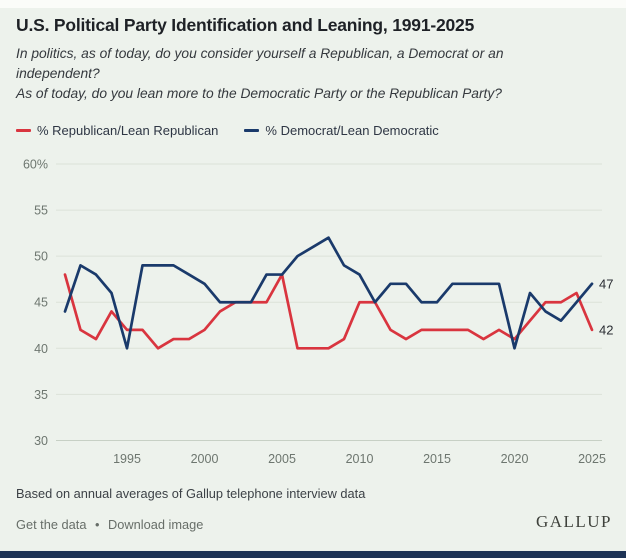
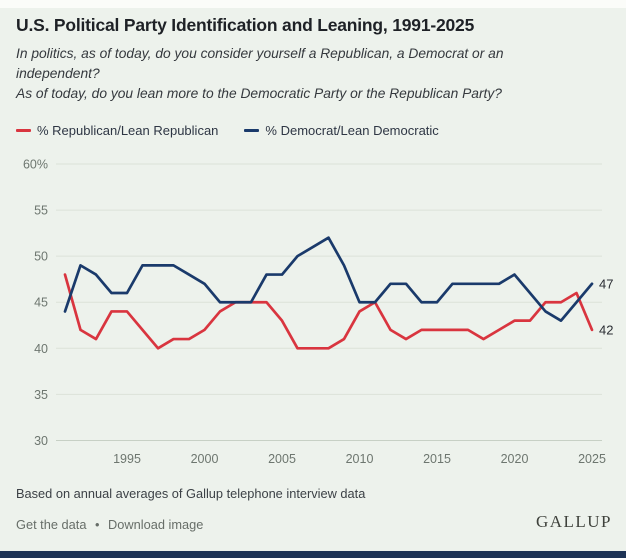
% Republican/Lean Republican/1995: 42% -> 44%
% Democrat/Lean Democratic/1995: 40% -> 46%
% Republican/Lean Republican/2005: 48% -> 43%
% Republican/Lean Republican/2010: 45% -> 44%
% Democrat/Lean Democratic/2010: 48% -> 45%
% Republican/Lean Republican/2020: 41% -> 43%
% Democrat/Lean Democratic/2020: 40% -> 48%
